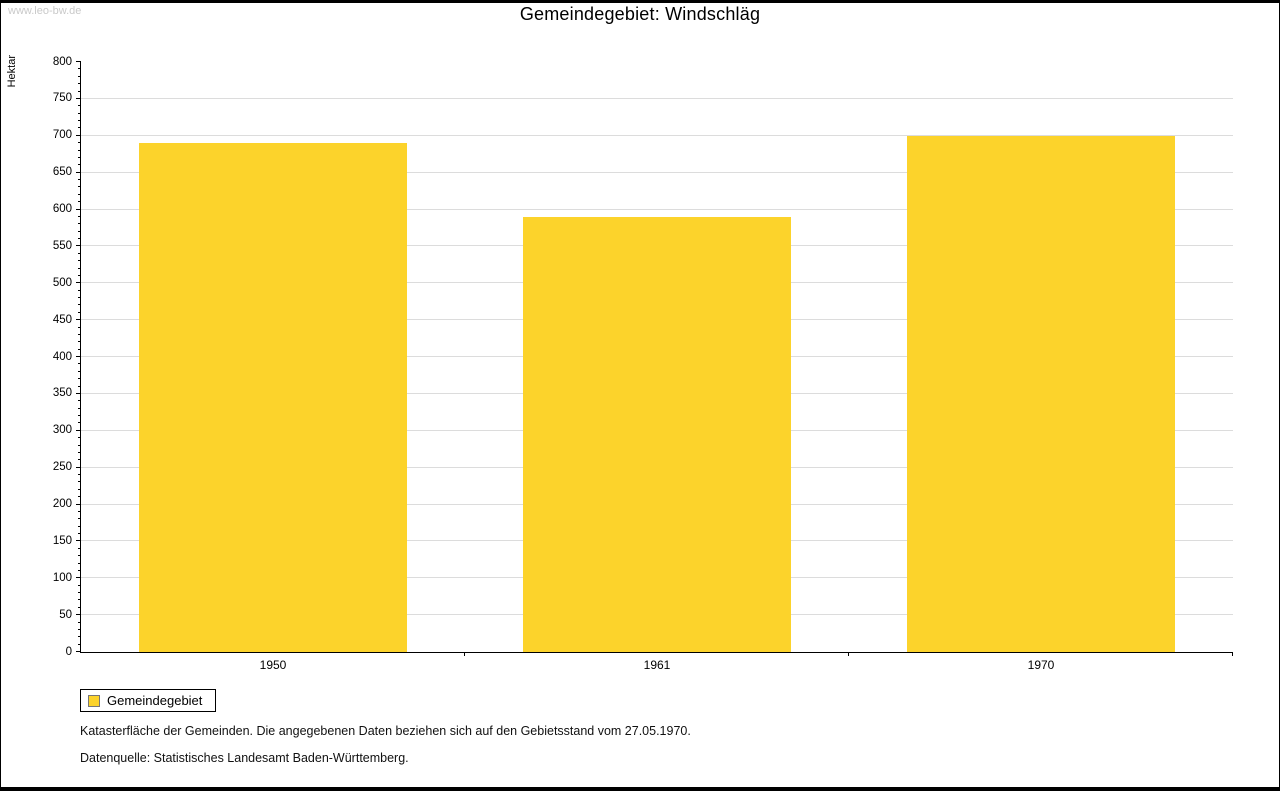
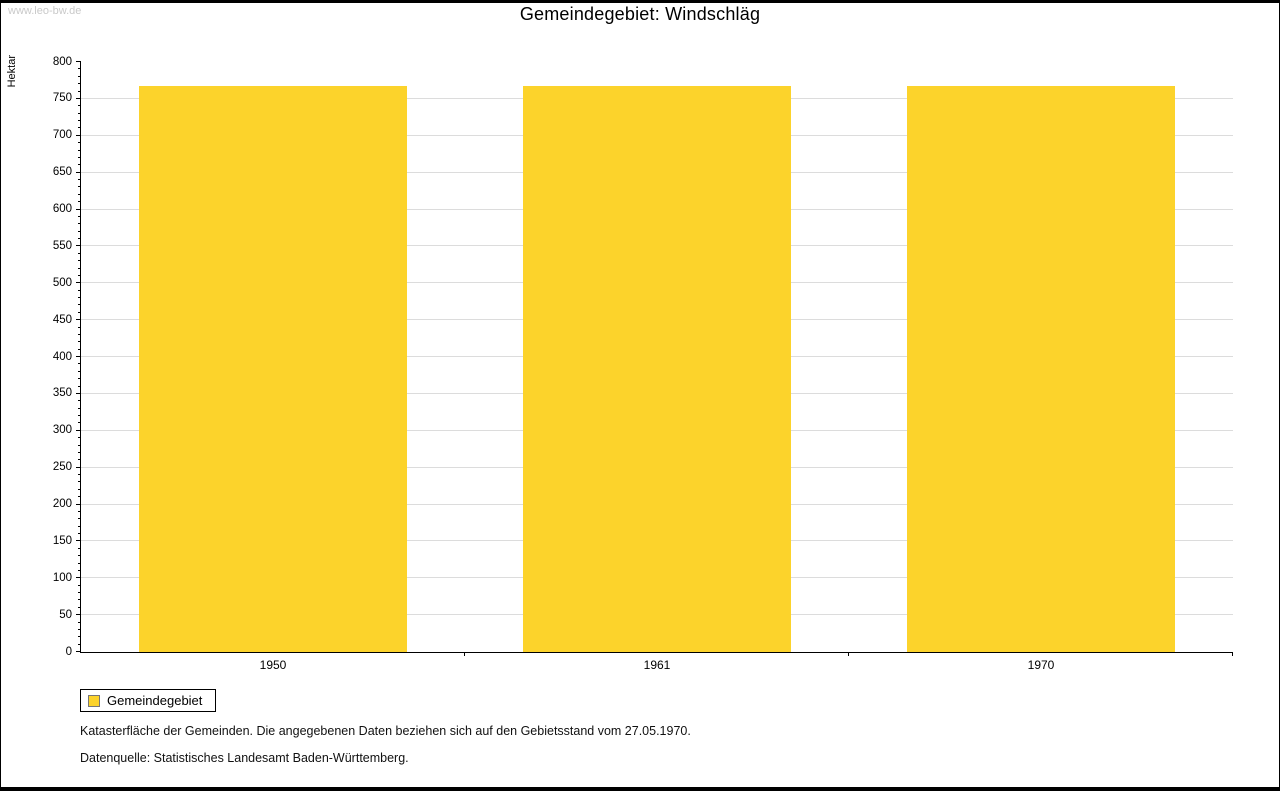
1950: 690 -> 770
1961: 590 -> 770
1970: 700 -> 770
